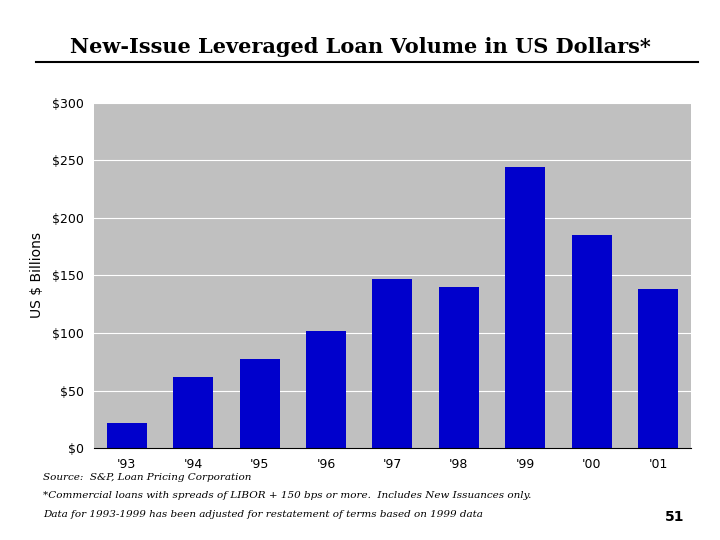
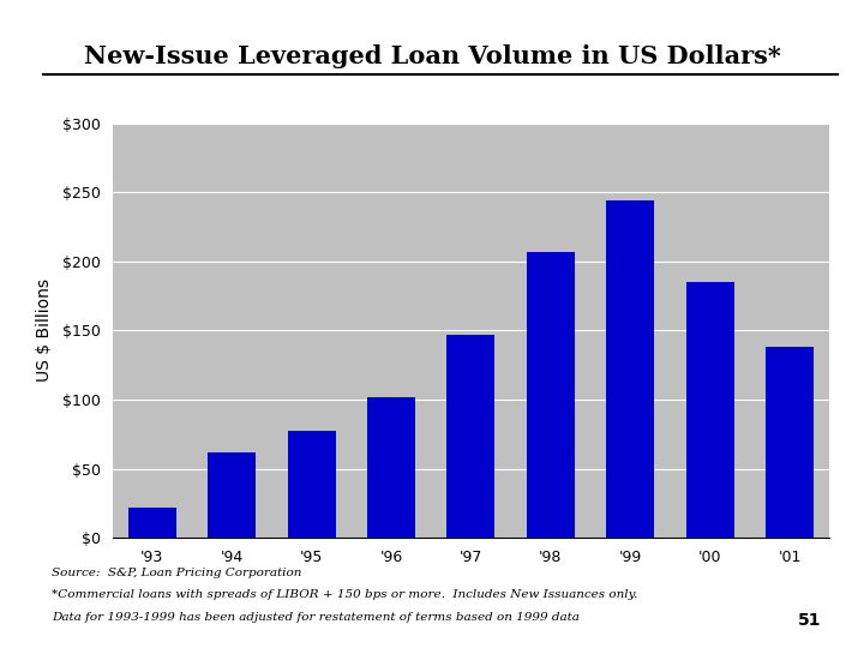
'98: $140 -> $207
